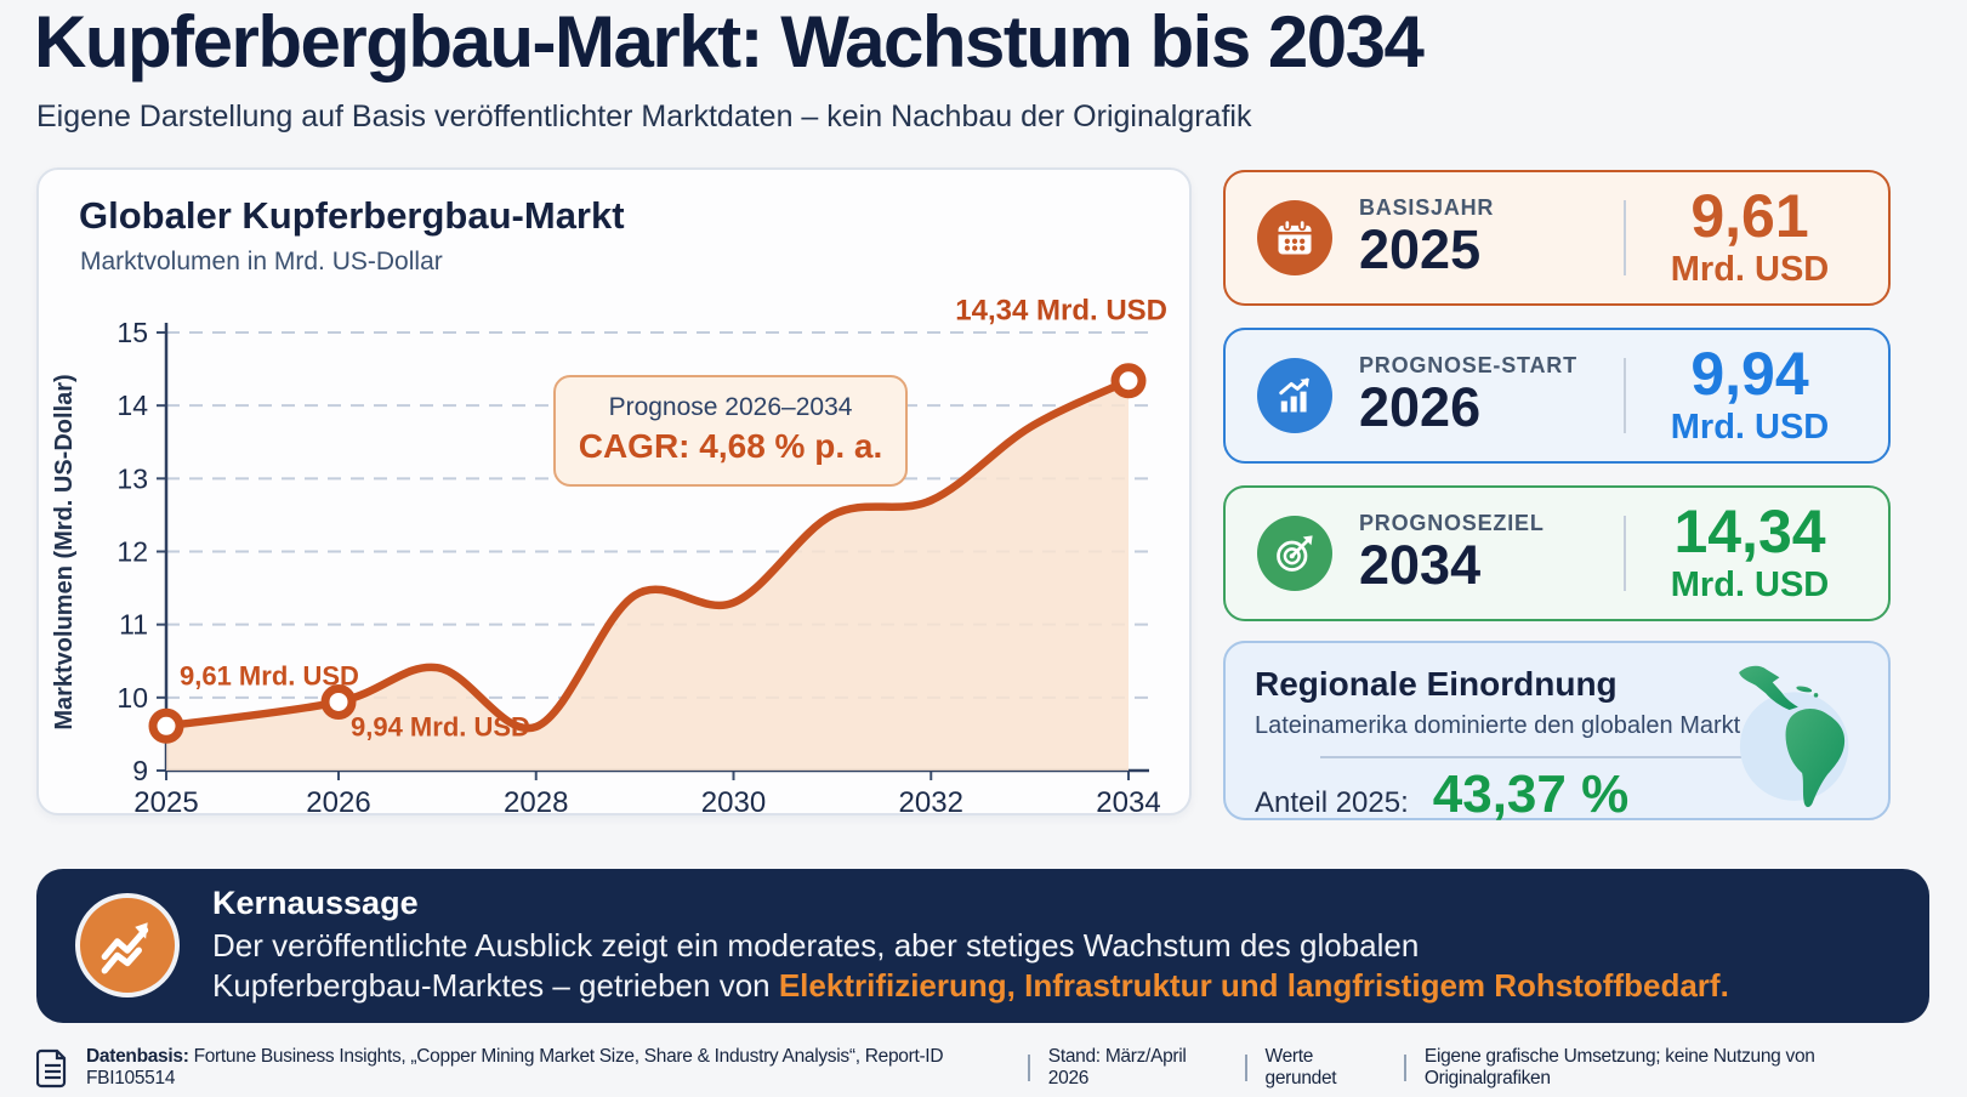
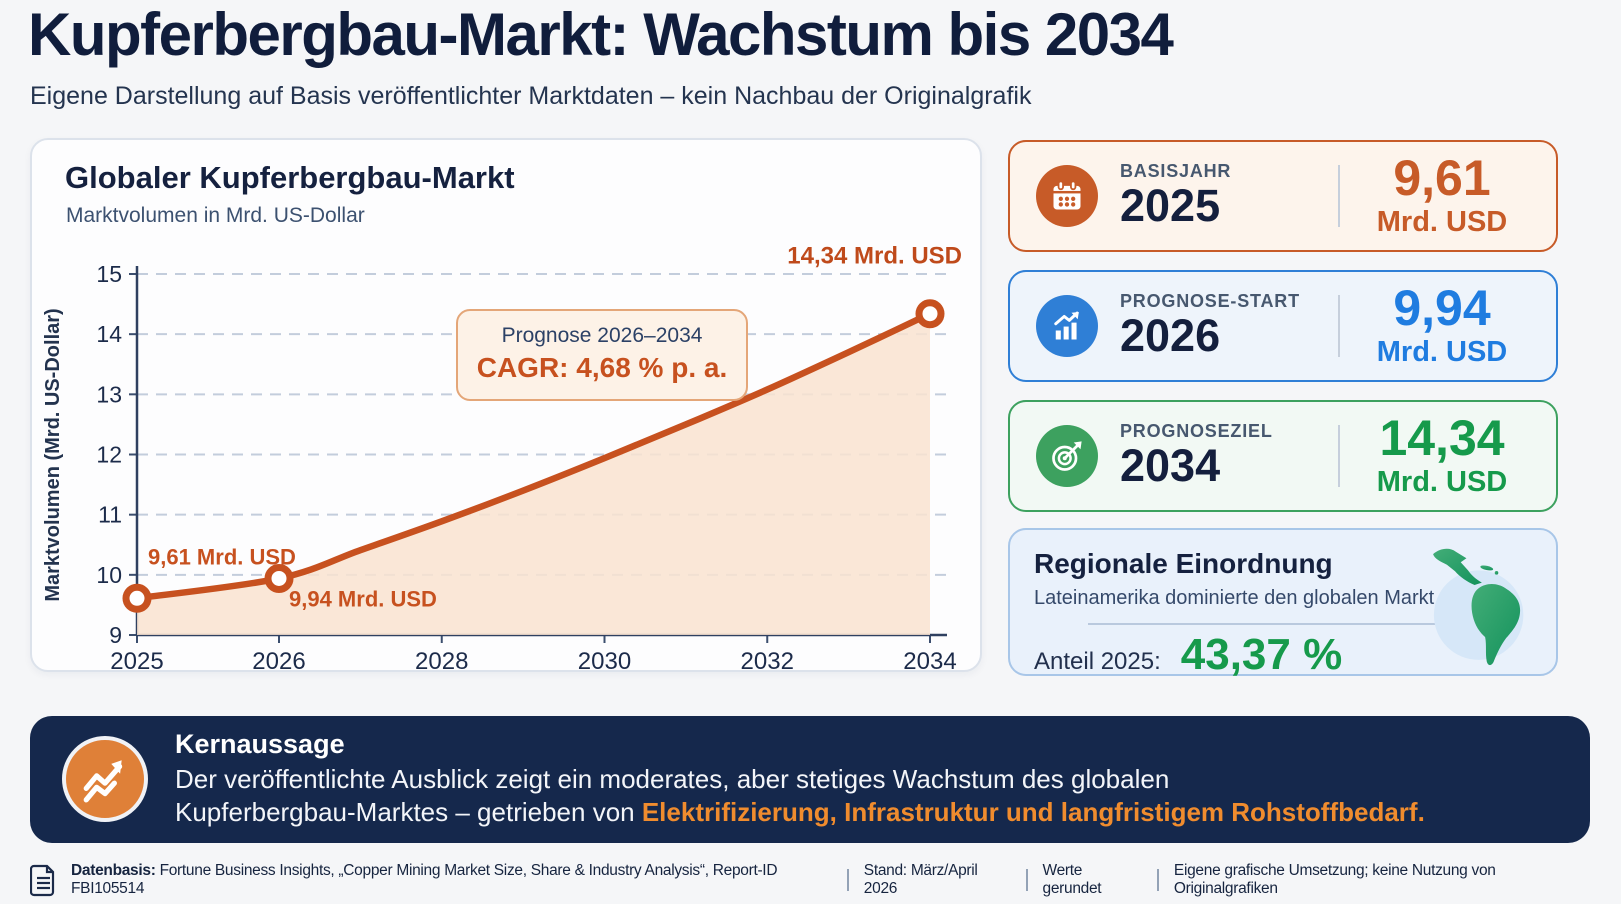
2028: 9.6 -> 10.9
2030: 11.3 -> 11.9
2032: 12.7 -> 13.1
